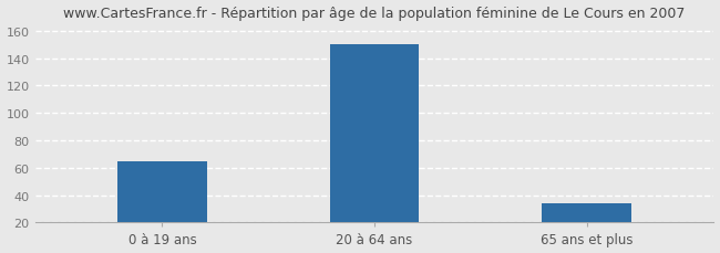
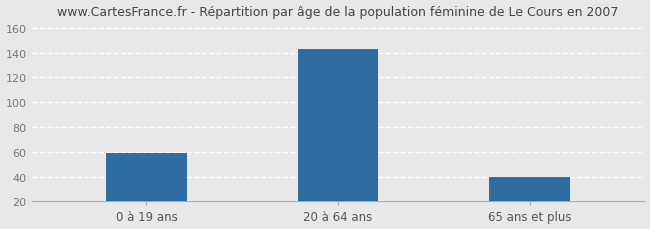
0 à 19 ans: 65 -> 59
20 à 64 ans: 150 -> 143
65 ans et plus: 34 -> 40
